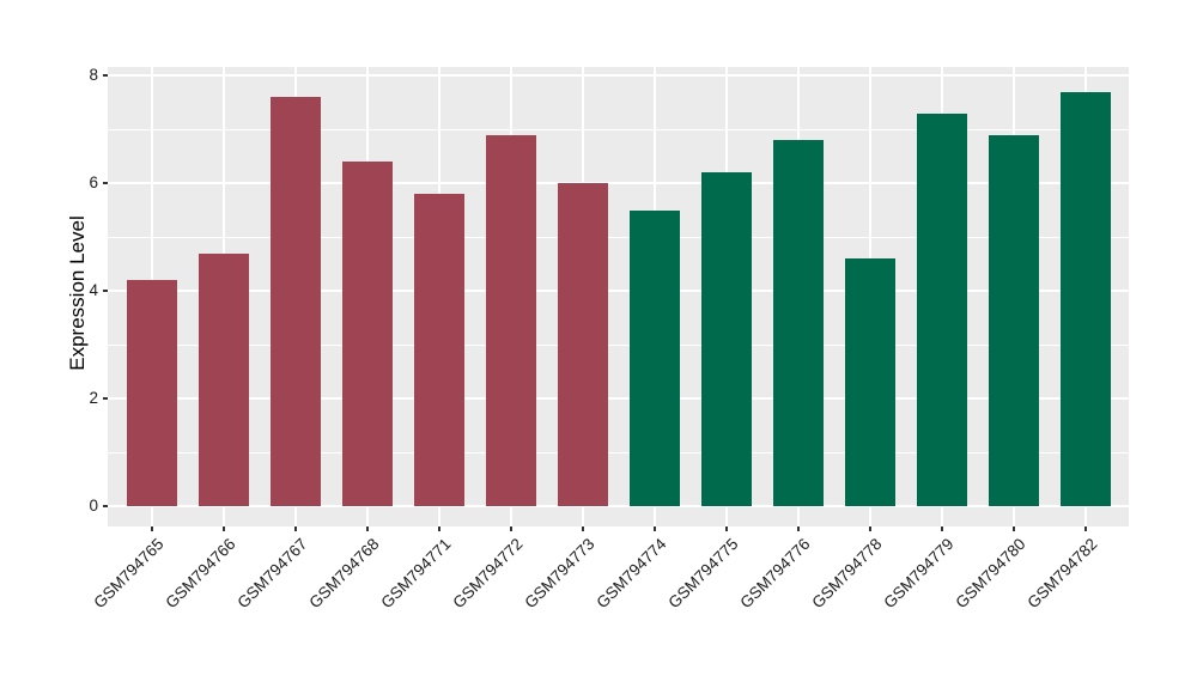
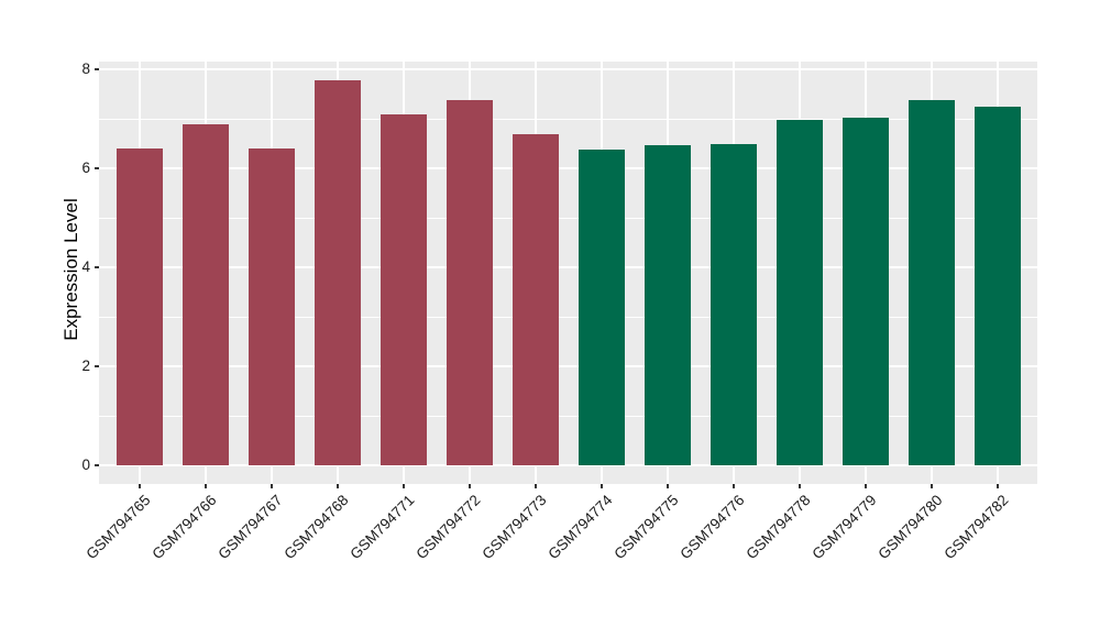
GSM794765: 4.2 -> 6.4
GSM794766: 4.7 -> 6.9
GSM794767: 7.6 -> 6.4
GSM794768: 6.4 -> 7.8
GSM794771: 5.8 -> 7.1
GSM794772: 6.9 -> 7.4
GSM794773: 6.0 -> 6.7
GSM794774: 5.5 -> 6.4
GSM794775: 6.2 -> 6.5
GSM794776: 6.8 -> 6.5
GSM794778: 4.6 -> 7.0
GSM794779: 7.3 -> 7.0
GSM794780: 6.9 -> 7.4
GSM794782: 7.7 -> 7.2
